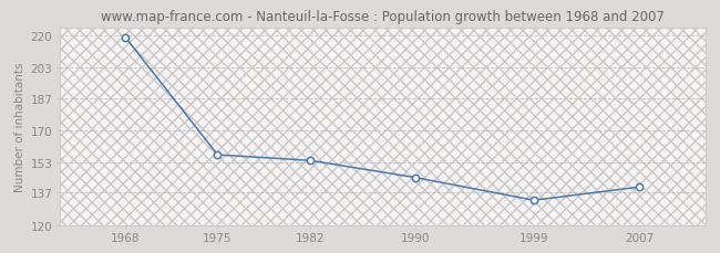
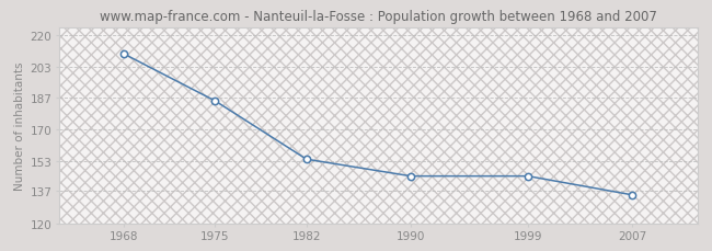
1968: 219 -> 210
1975: 157 -> 185
1999: 133 -> 145
2007: 140 -> 135
